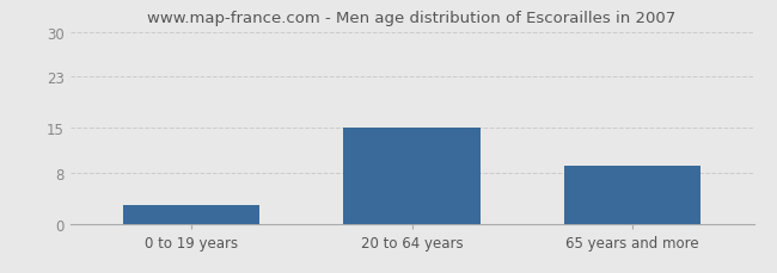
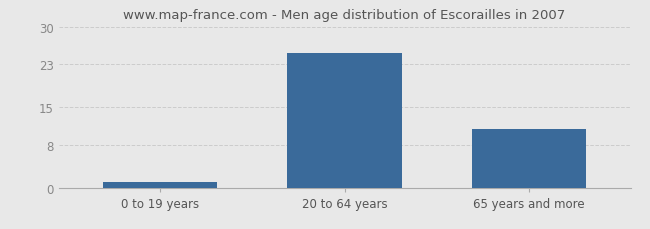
0 to 19 years: 3 -> 1
20 to 64 years: 15 -> 25
65 years and more: 9 -> 11
